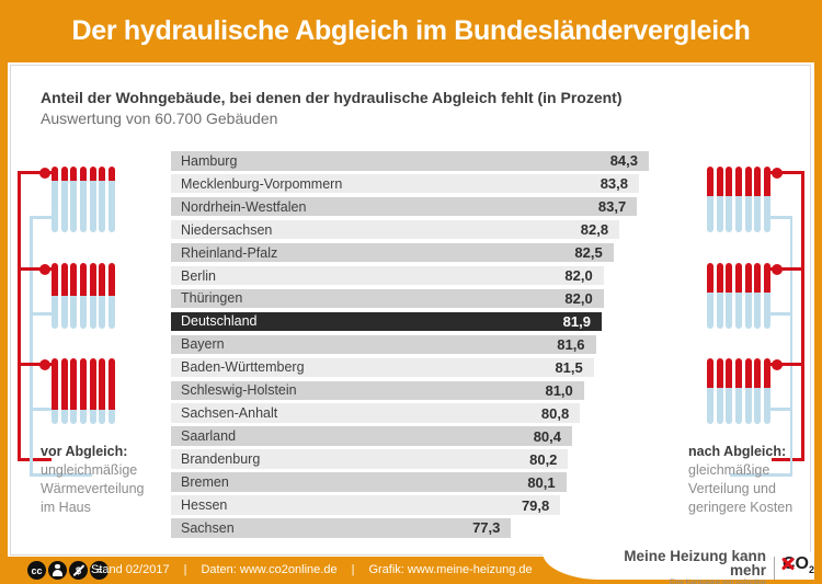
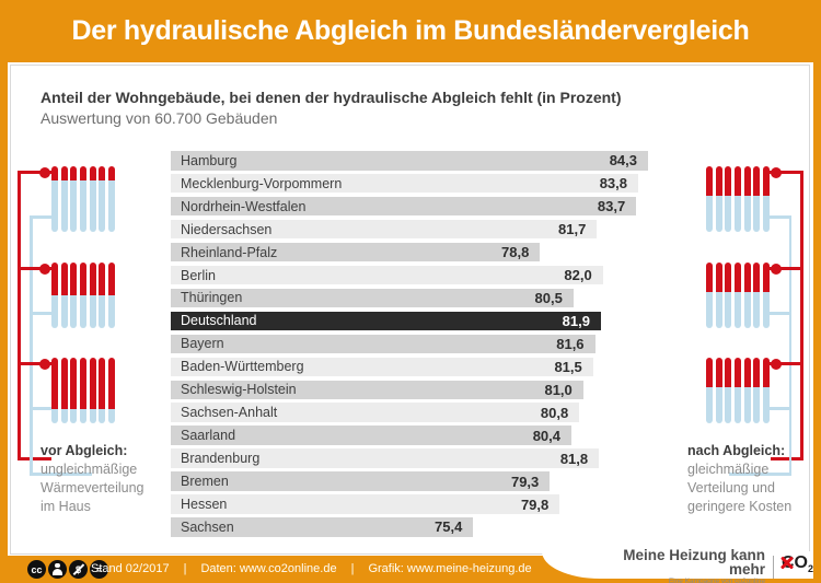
Niedersachsen: 82,8 -> 81,7
Rheinland-Pfalz: 82,5 -> 78,8
Thüringen: 82,0 -> 80,5
Brandenburg: 80,2 -> 81,8
Bremen: 80,1 -> 79,3
Sachsen: 77,3 -> 75,4
